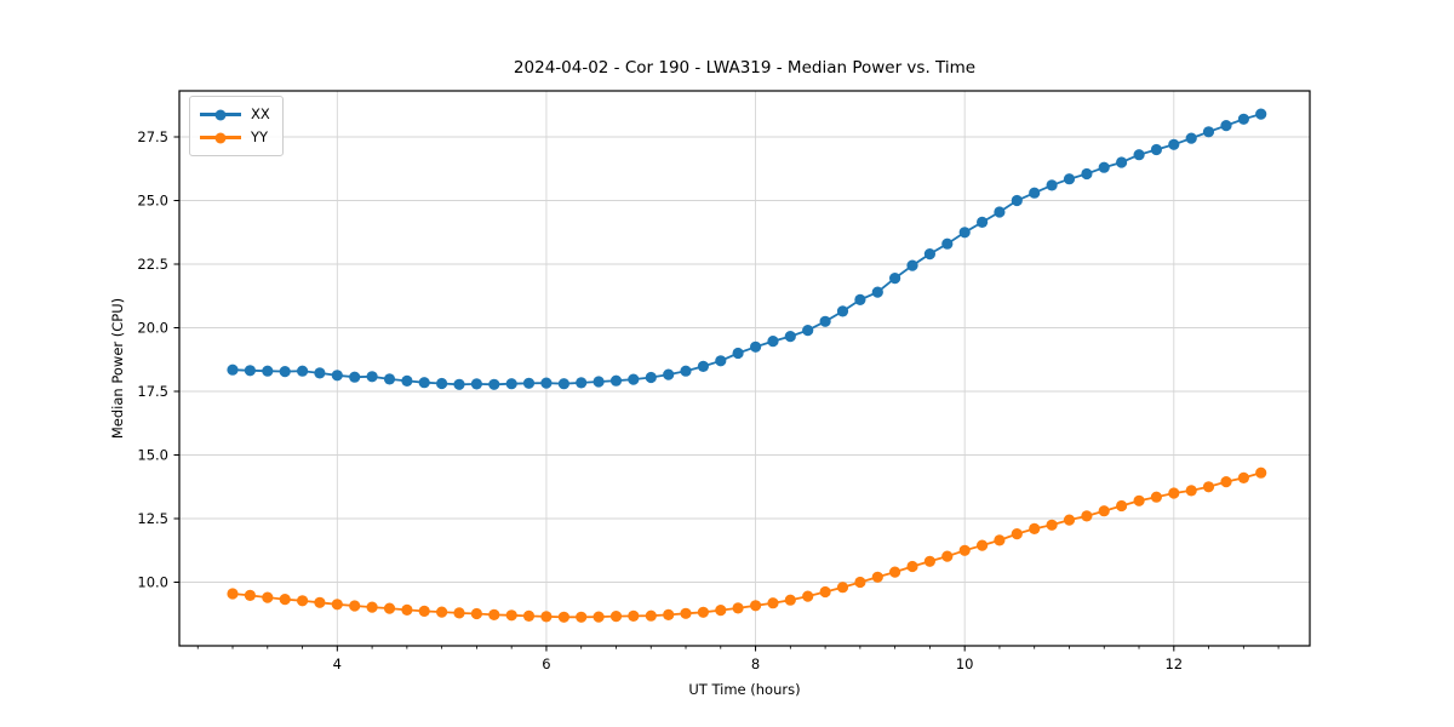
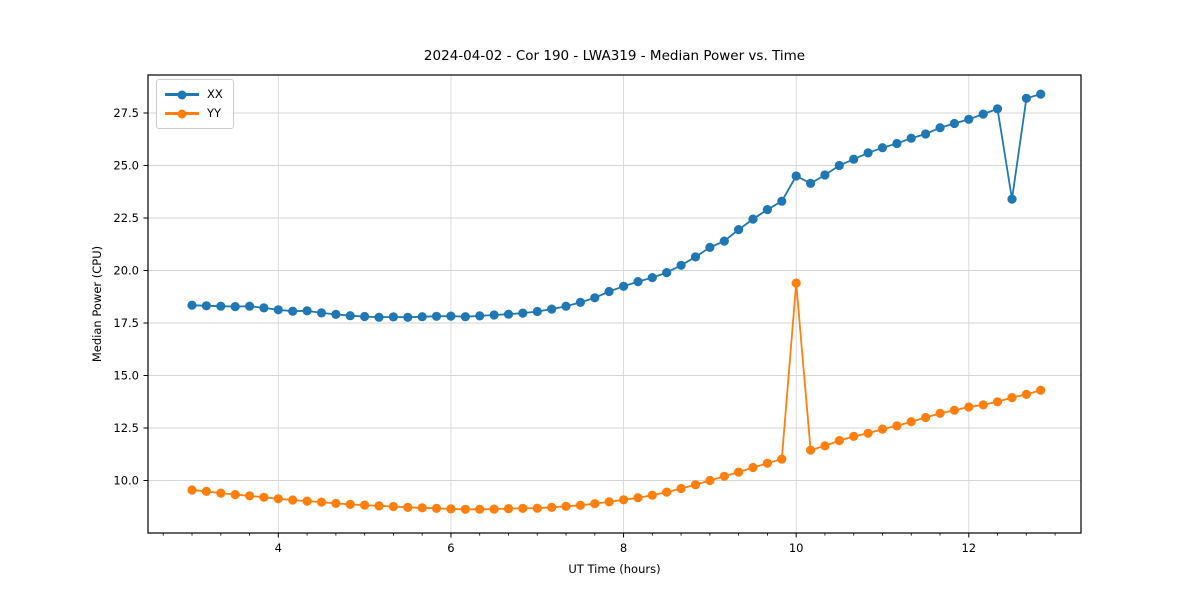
XX/10.0: 23.8 -> 24.5
YY/10.0: 11.2 -> 19.4
XX/12.5: 27.9 -> 23.4
